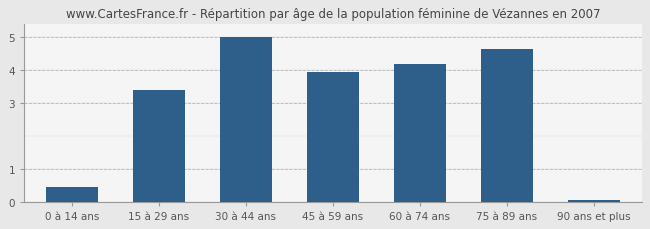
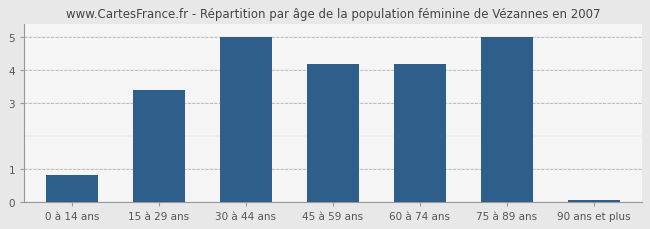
0 à 14 ans: 0.45 -> 0.80
45 à 59 ans: 3.95 -> 4.20
75 à 89 ans: 4.65 -> 5.00
